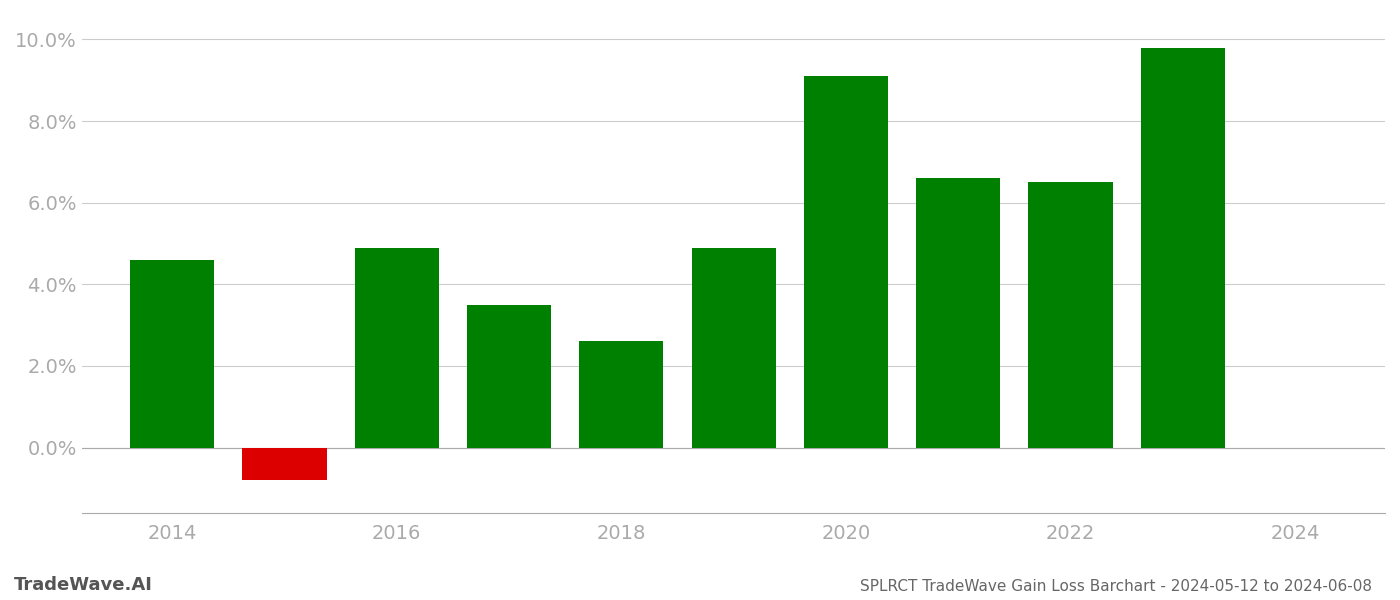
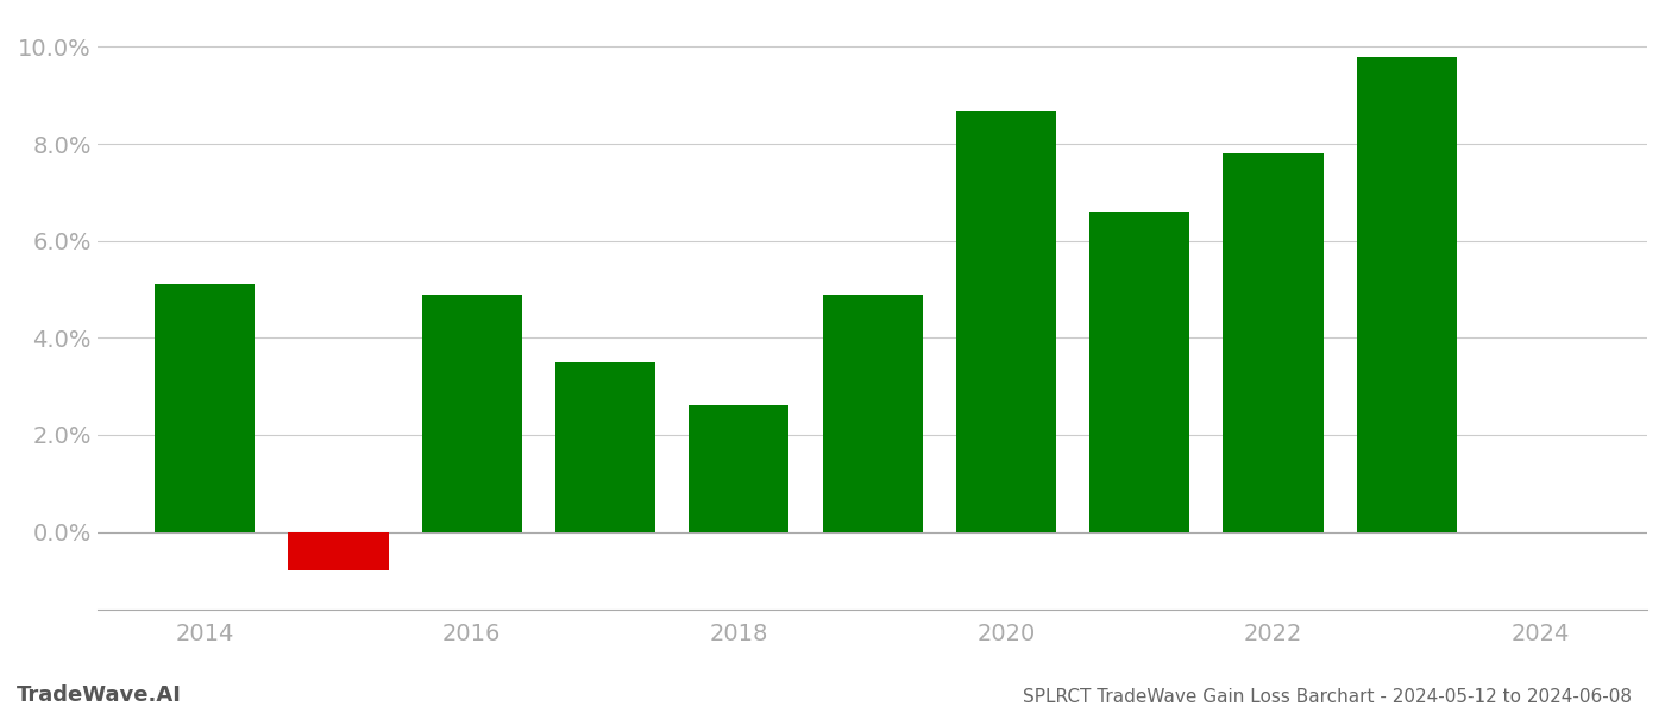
2014: 4.6% -> 5.1%
2020: 9.1% -> 8.7%
2022: 6.5% -> 7.8%
